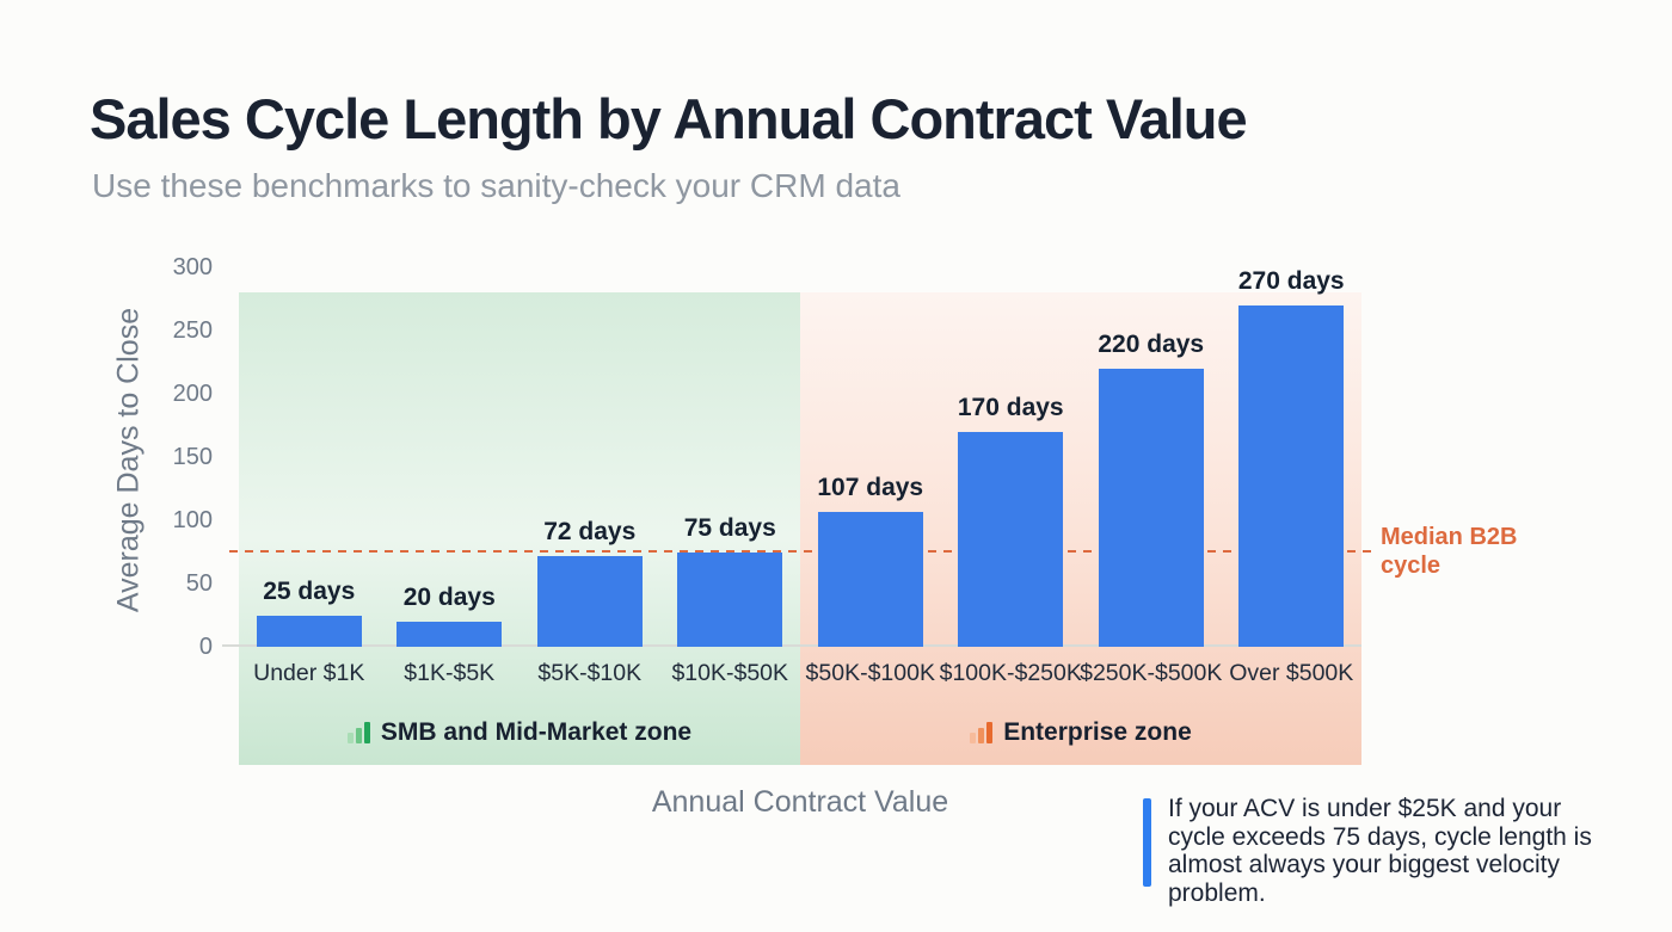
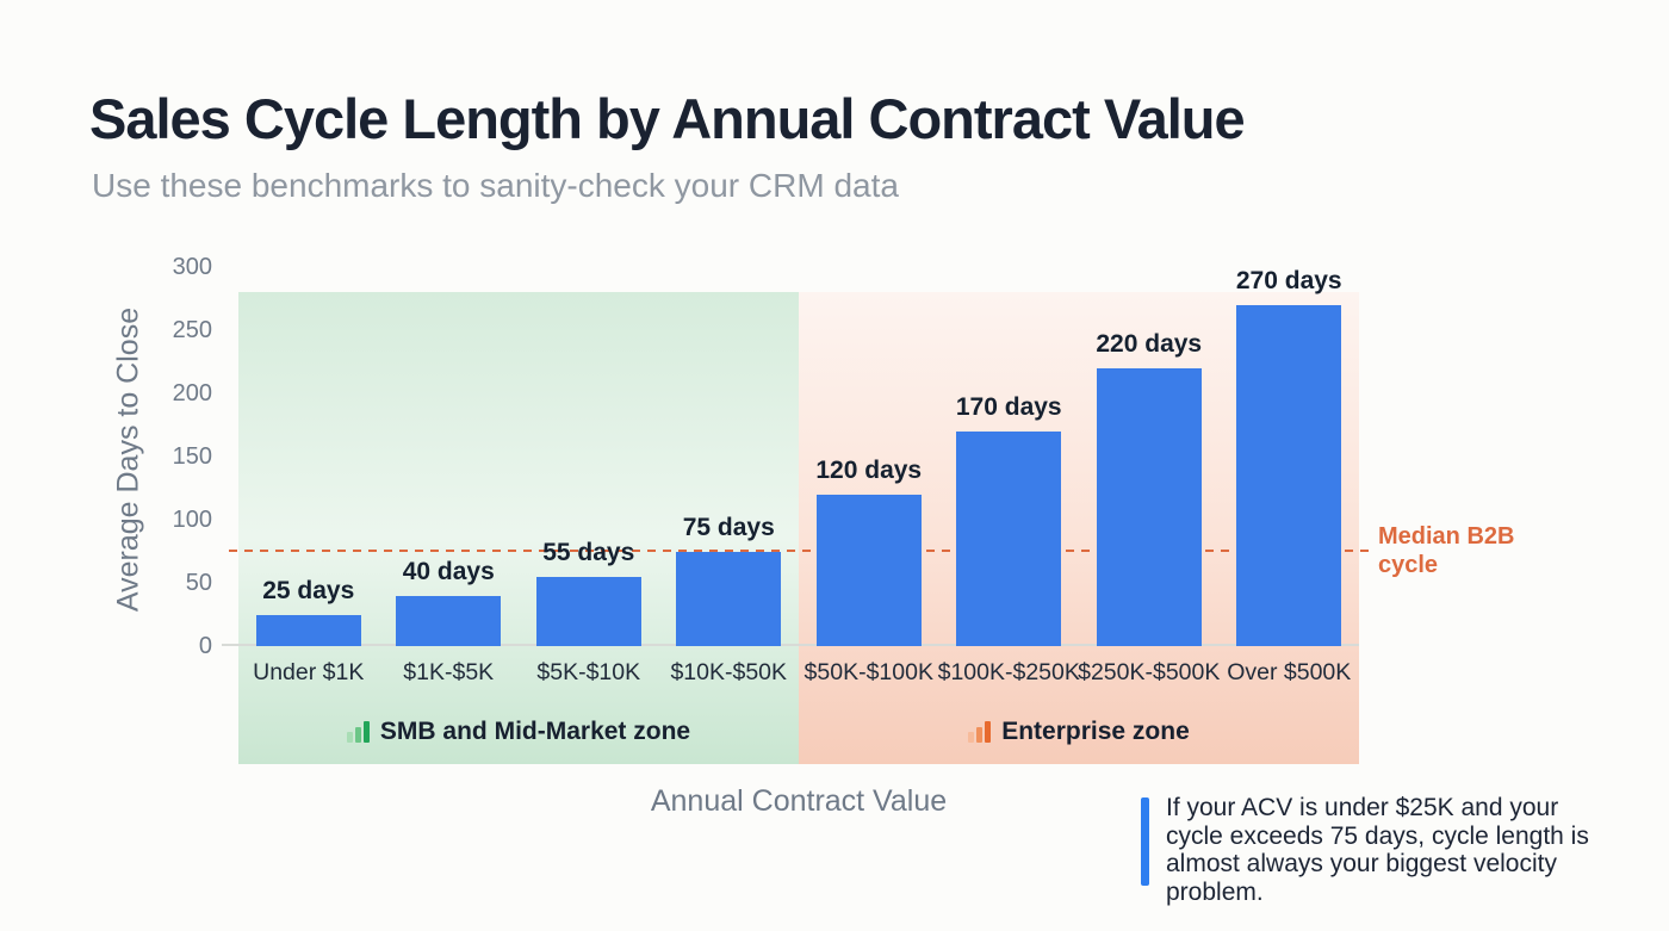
$1K-$5K: 20 -> 40
$5K-$10K: 72 -> 55
$50K-$100K: 107 -> 120
